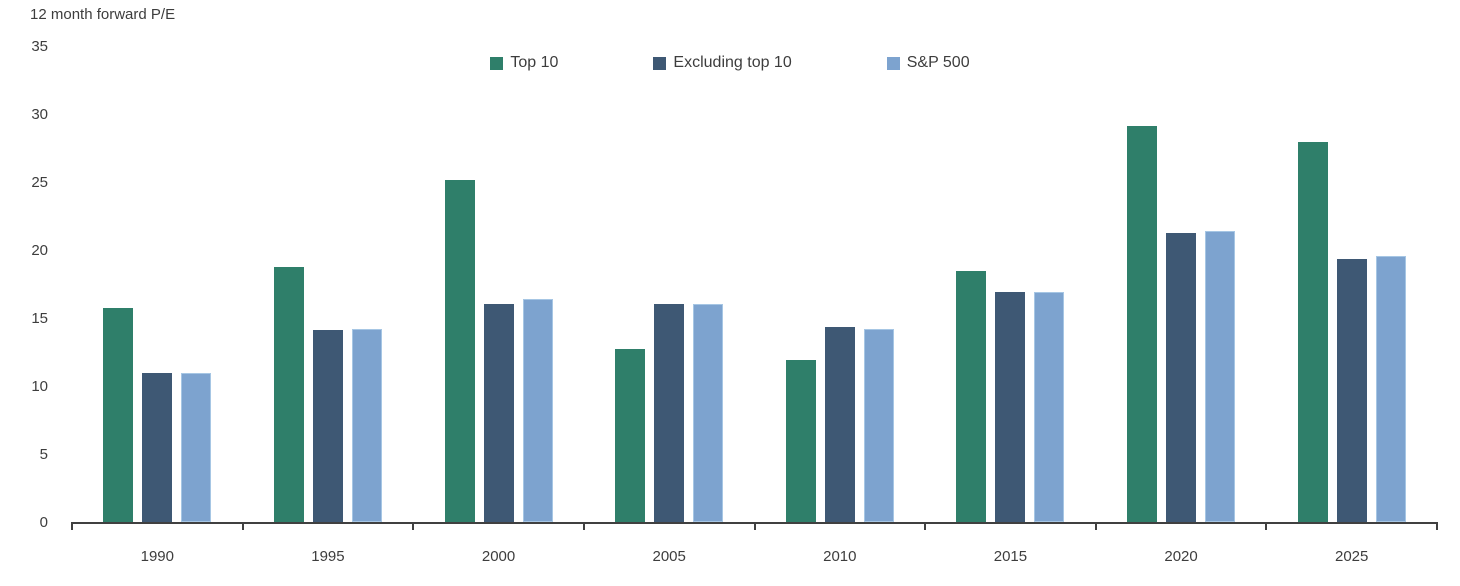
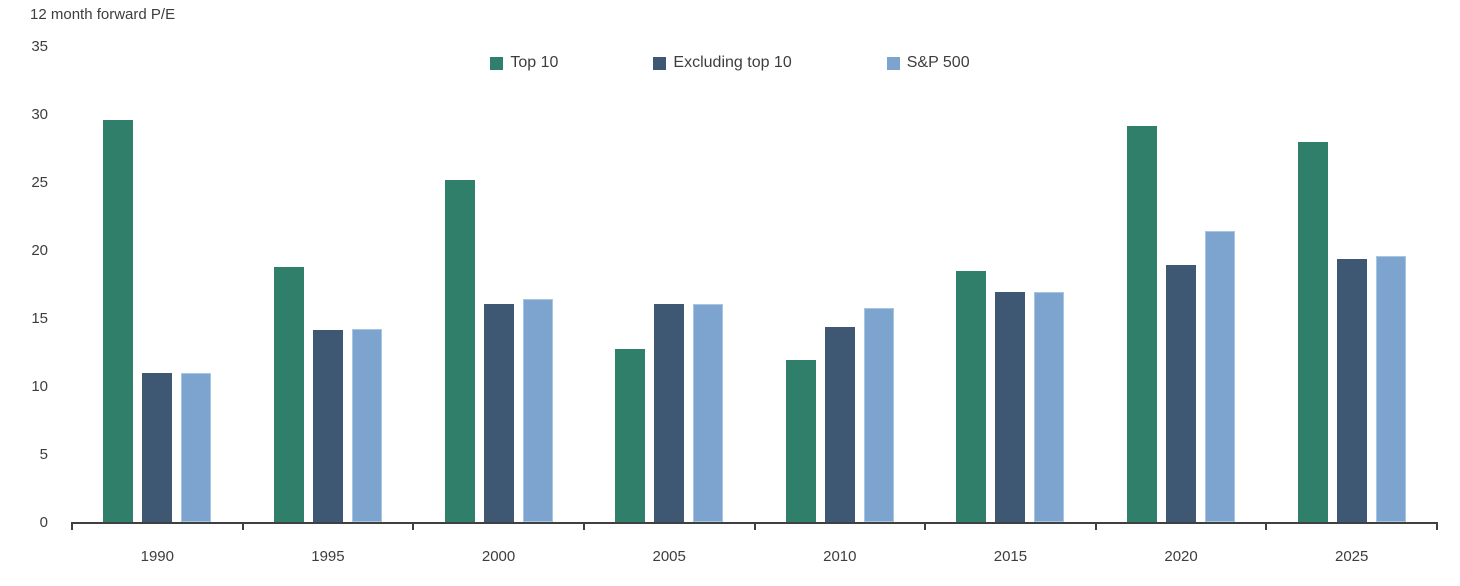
Top 10/1990: 15.8 -> 29.6
S&P 500/2010: 14.3 -> 15.8
Excluding top 10/2020: 21.3 -> 19.0
